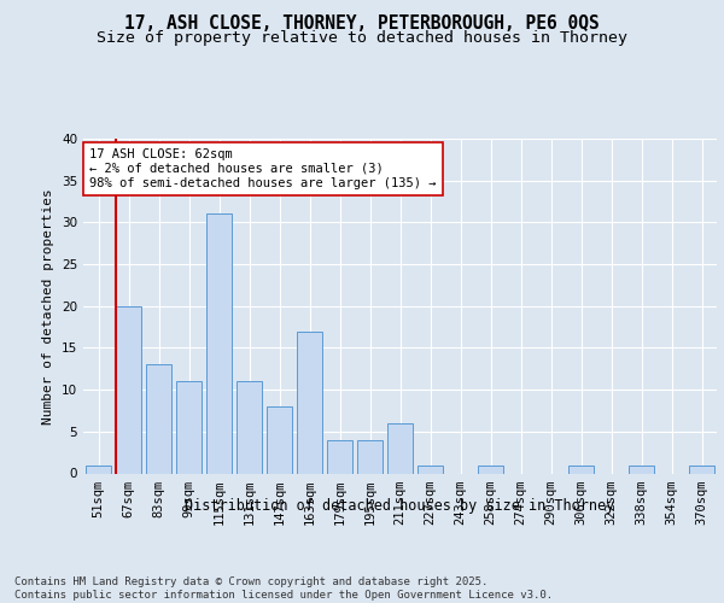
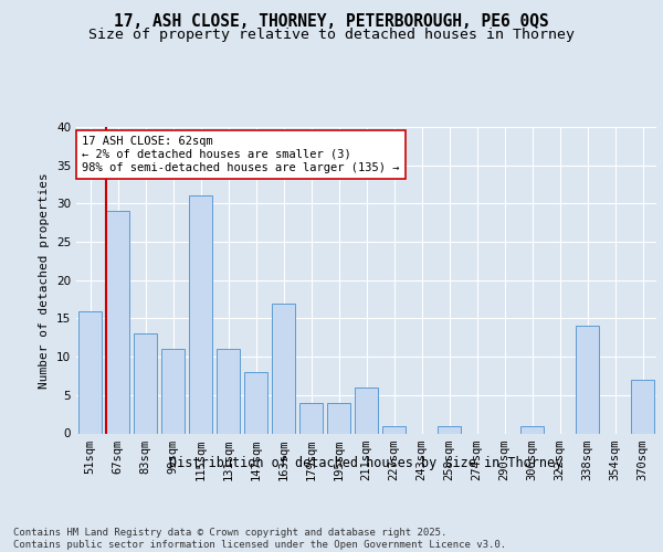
51sqm: 1 -> 16
67sqm: 20 -> 29
338sqm: 1 -> 14
370sqm: 1 -> 7
